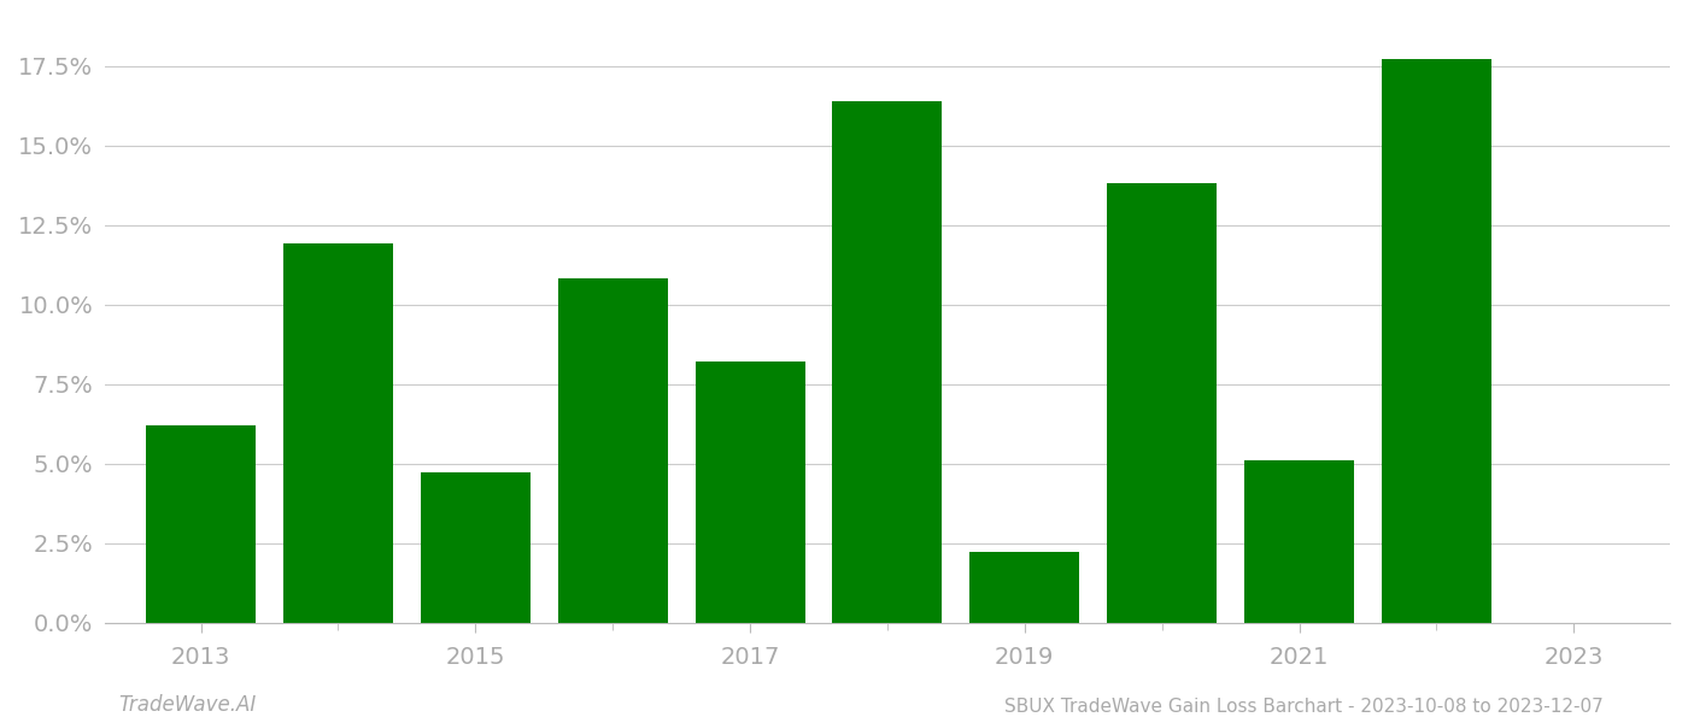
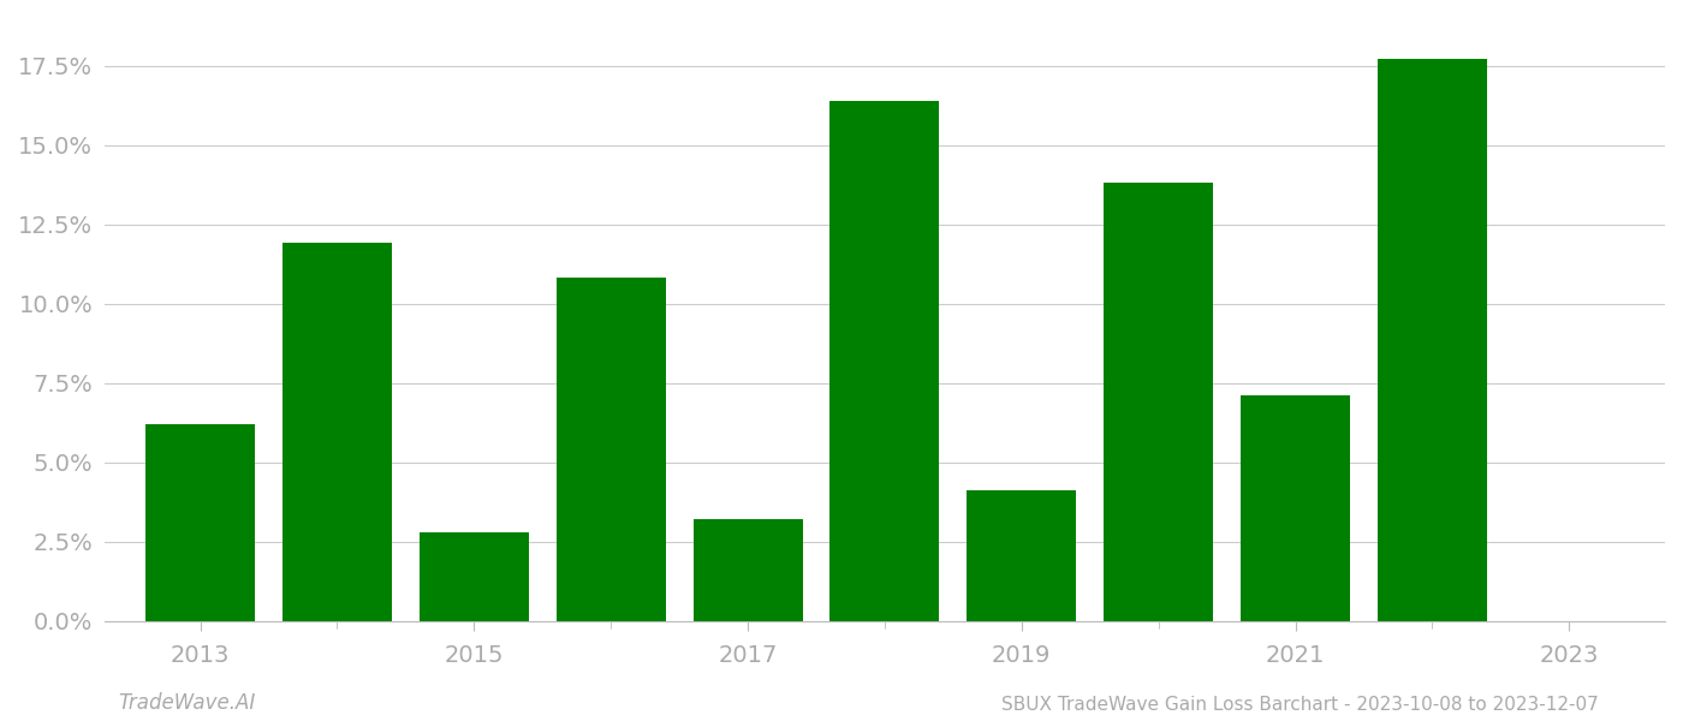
2015: 4.7% -> 2.8%
2017: 8.2% -> 3.2%
2019: 2.2% -> 4.1%
2021: 5.1% -> 7.1%
